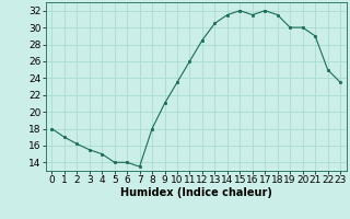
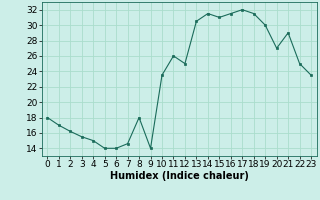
7: 13.5 -> 14.6
9: 21.0 -> 14.0
12: 28.5 -> 25.0
15: 32.0 -> 31.0
20: 30.0 -> 27.0
